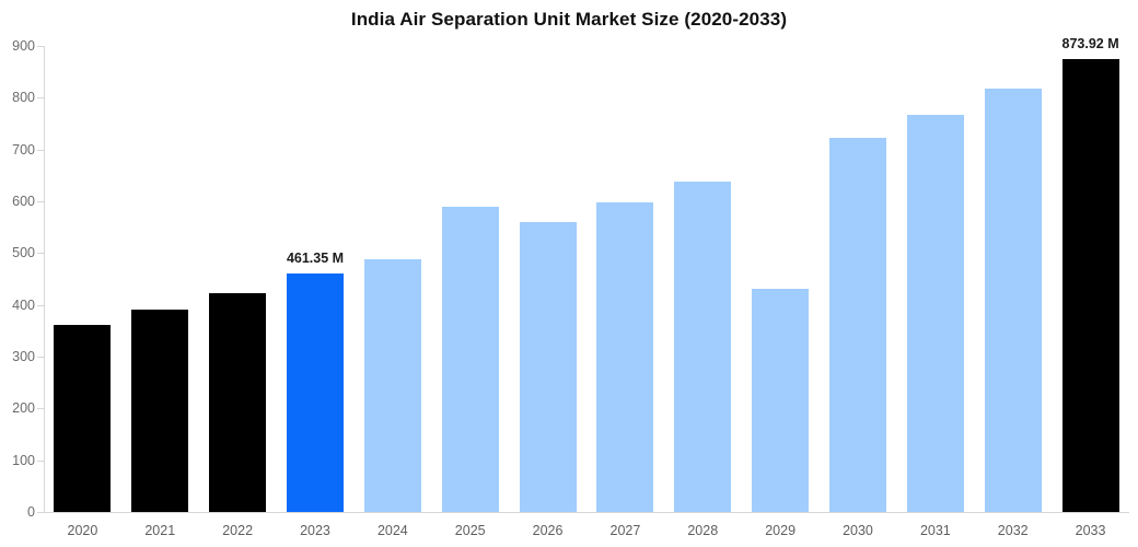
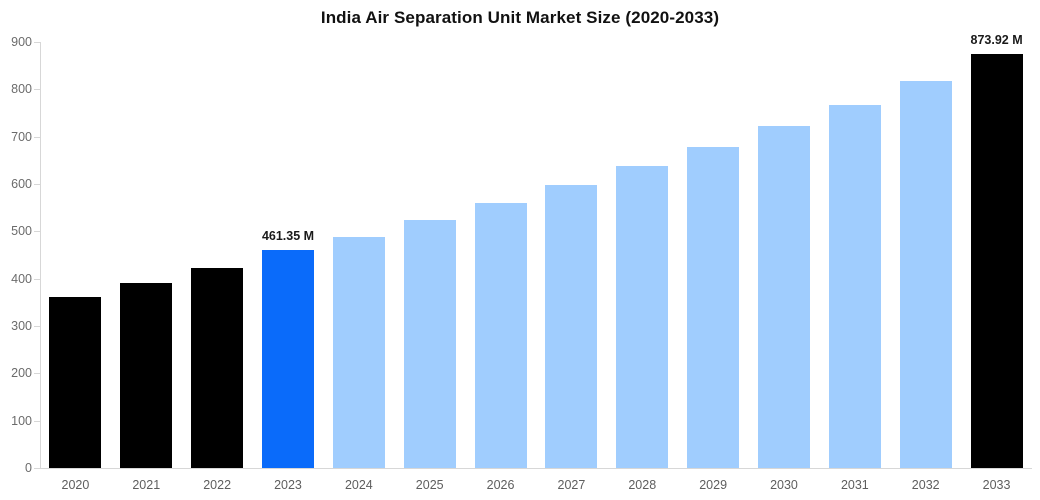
2025: 590 -> 520
2029: 430 -> 680
